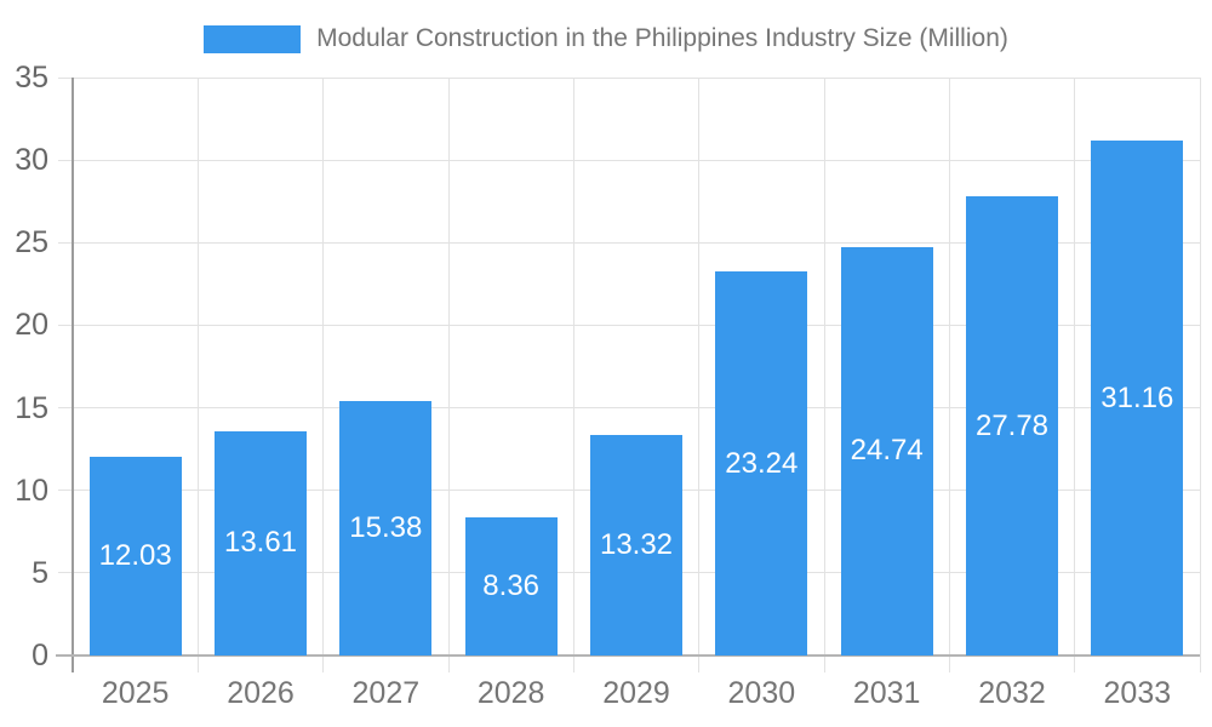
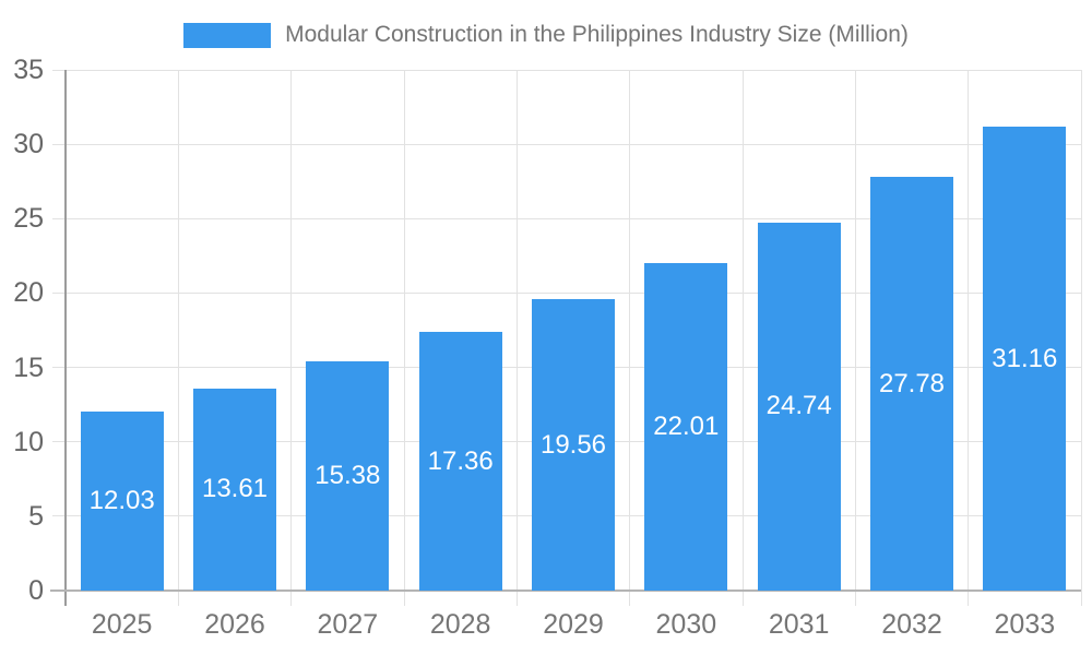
2028: 8.36 -> 17.36
2029: 13.32 -> 19.56
2030: 23.24 -> 22.01
